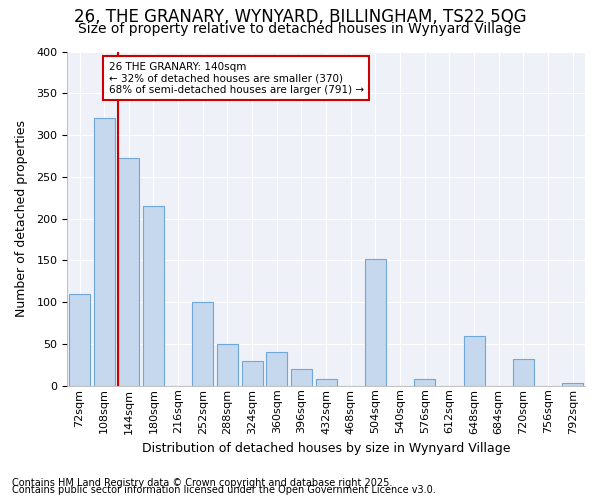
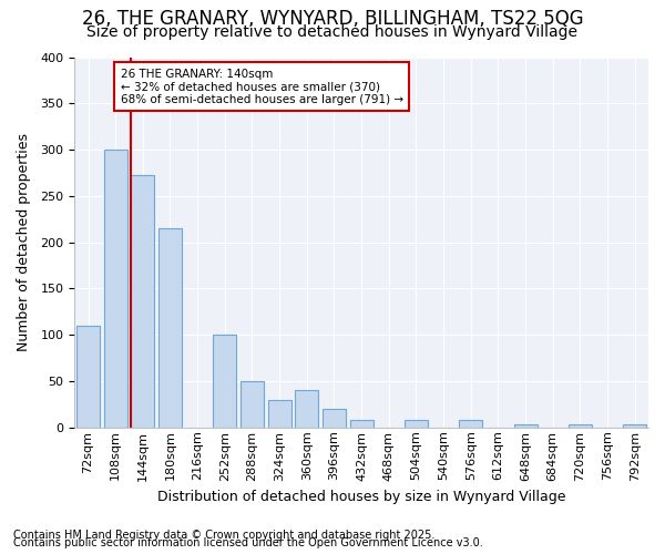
108sqm: 320 -> 300
504sqm: 152 -> 8
648sqm: 60 -> 3
720sqm: 32 -> 3
